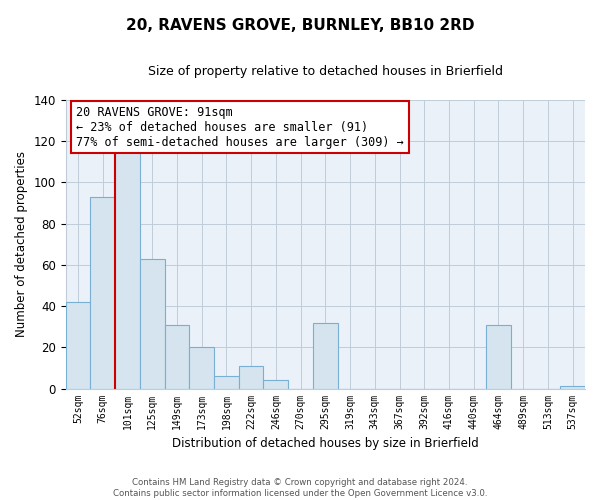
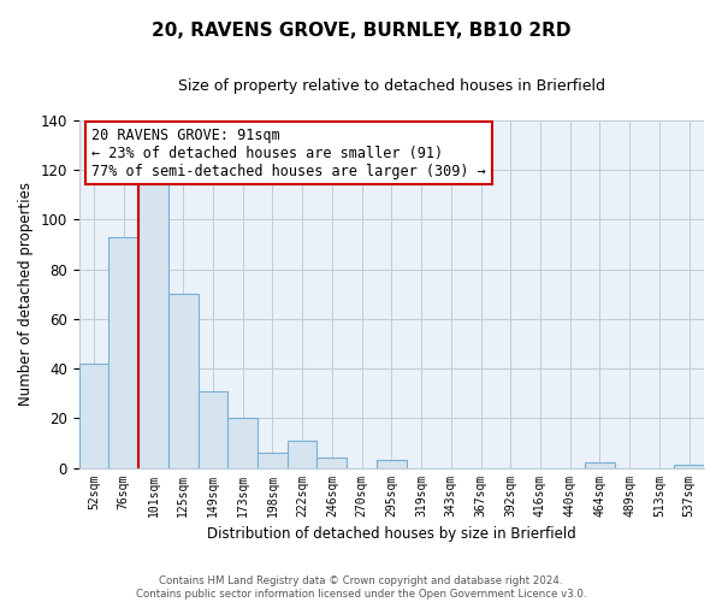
125sqm: 63 -> 70
295sqm: 32 -> 3
464sqm: 31 -> 2
